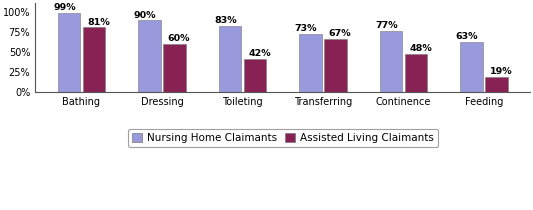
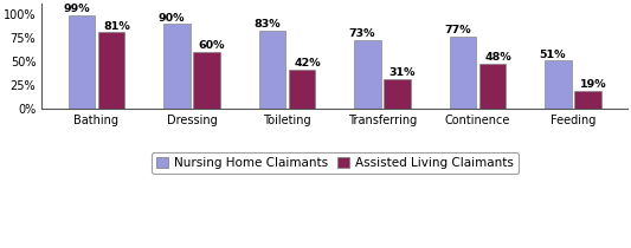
Assisted Living Claimants/Transferring: 67% -> 31%
Nursing Home Claimants/Feeding: 63% -> 51%
